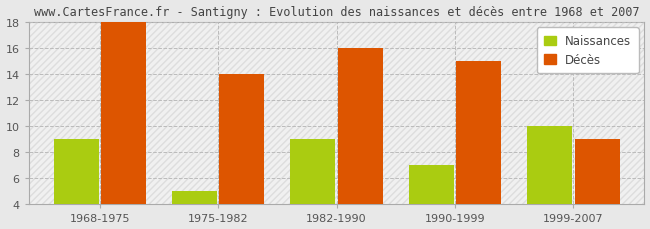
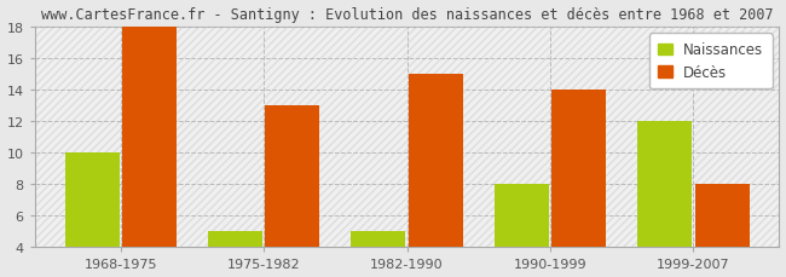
Naissances/1968-1975: 9 -> 10
Décès/1975-1982: 14 -> 13
Naissances/1982-1990: 9 -> 5
Décès/1982-1990: 16 -> 15
Naissances/1990-1999: 7 -> 8
Décès/1990-1999: 15 -> 14
Naissances/1999-2007: 10 -> 12
Décès/1999-2007: 9 -> 8
